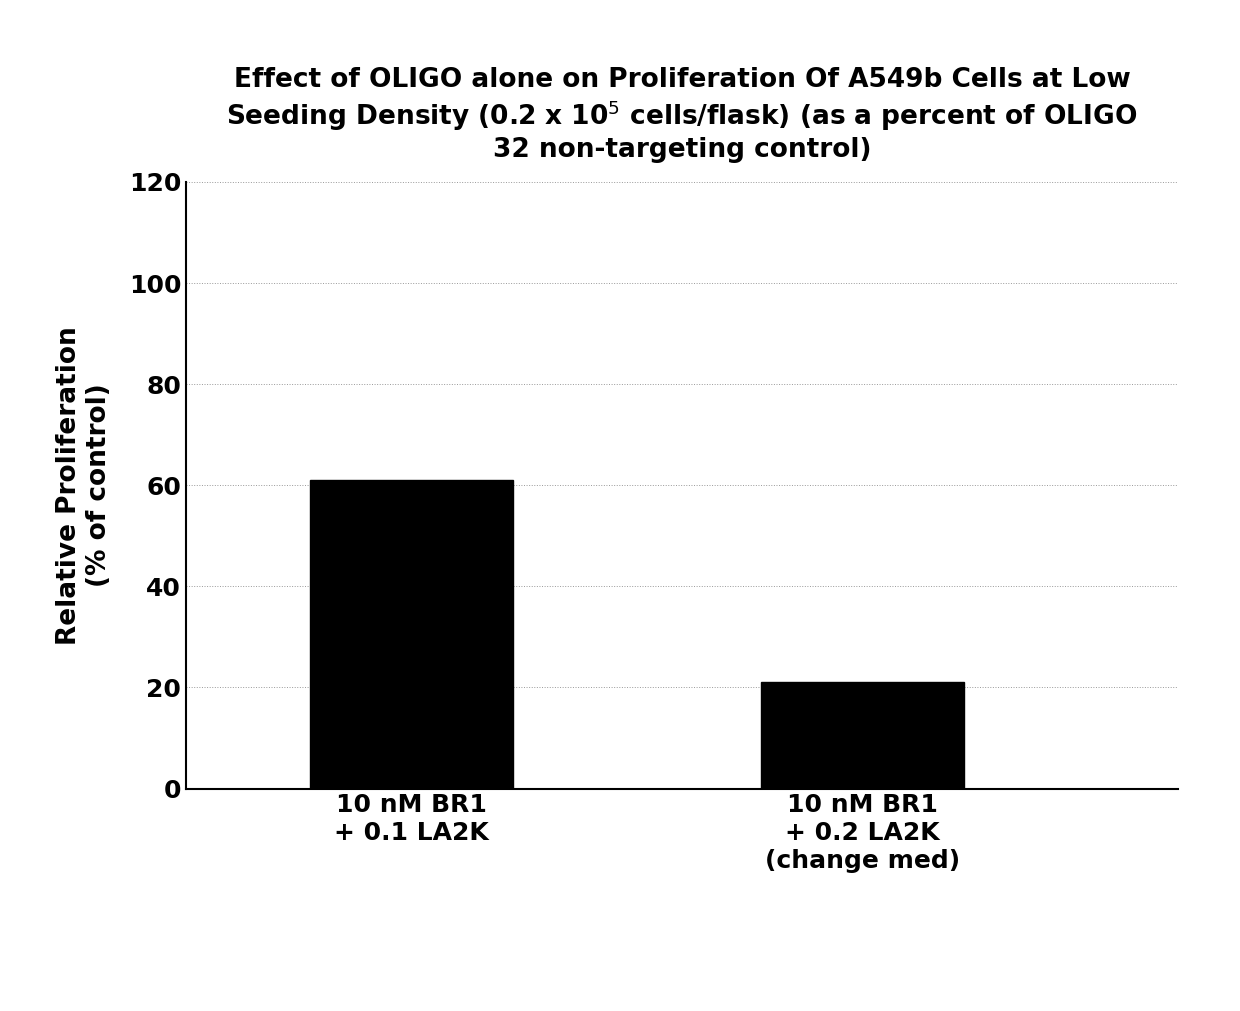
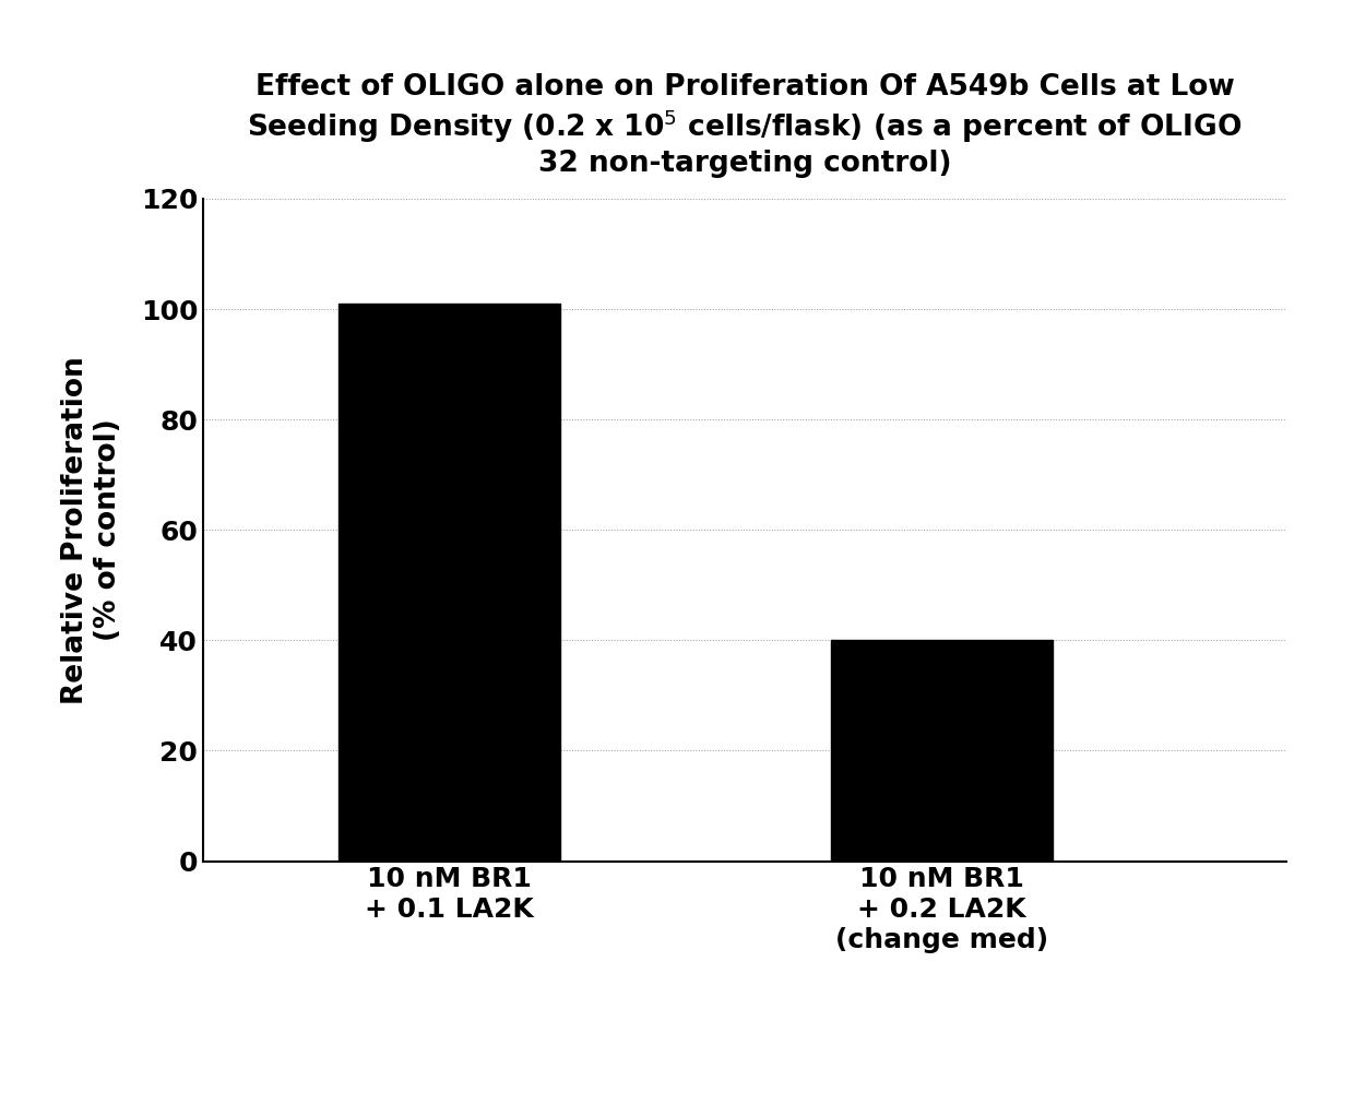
10 nM BR1 + 0.1 LA2K: 61 -> 101
10 nM BR1 + 0.2 LA2K (change med): 21 -> 40
